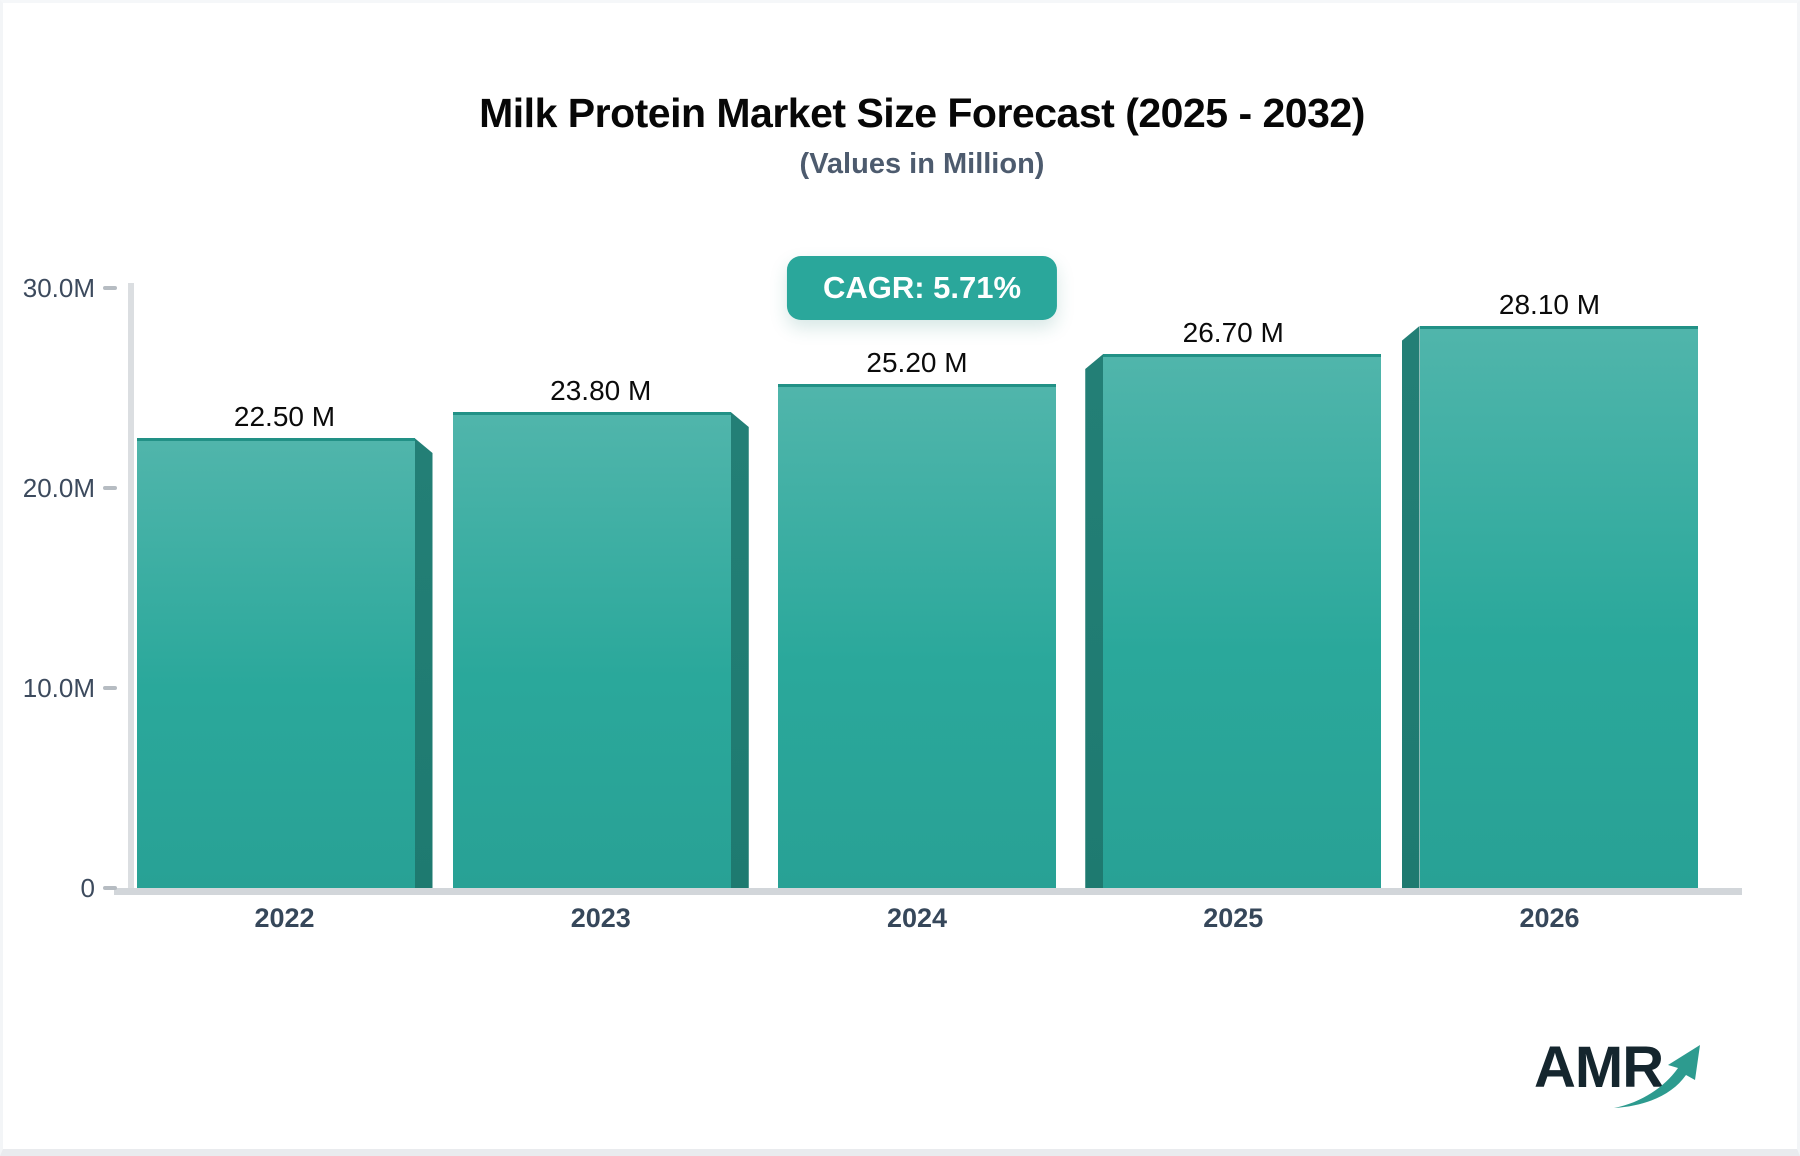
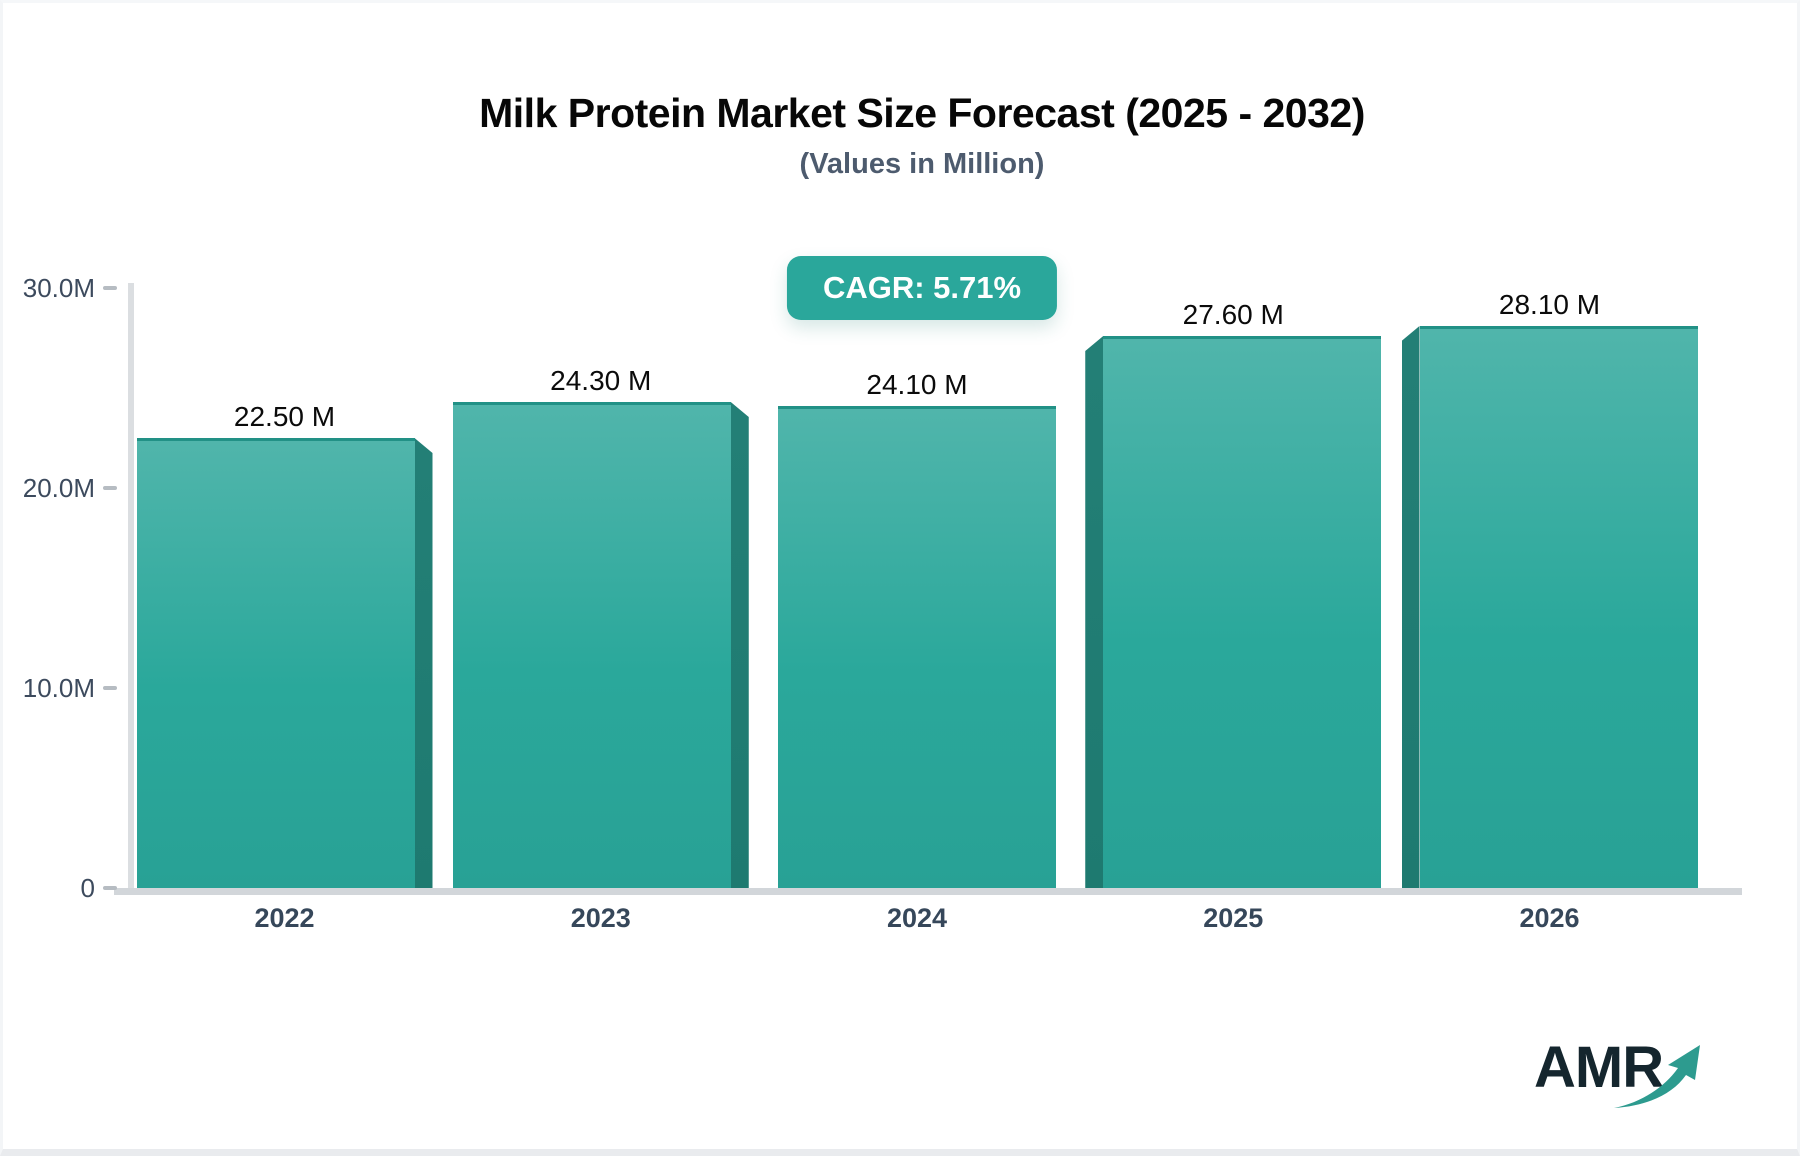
2023: 23.80 -> 24.30
2024: 25.20 -> 24.10
2025: 26.70 -> 27.60
